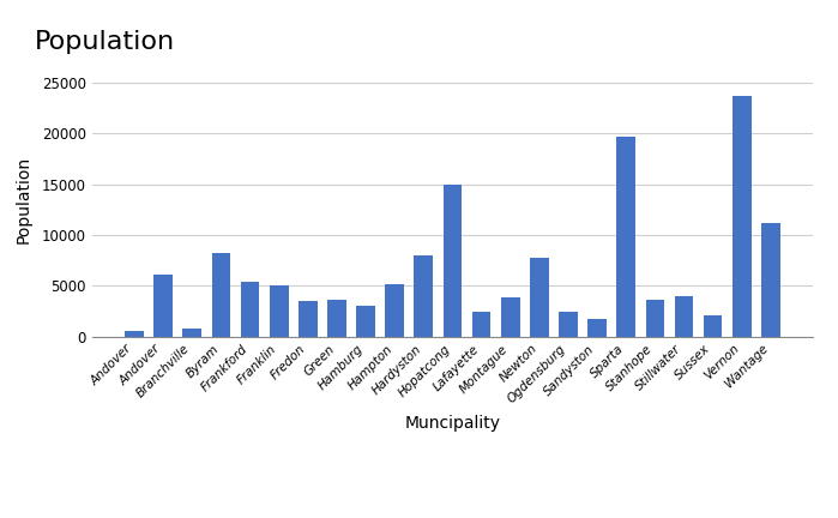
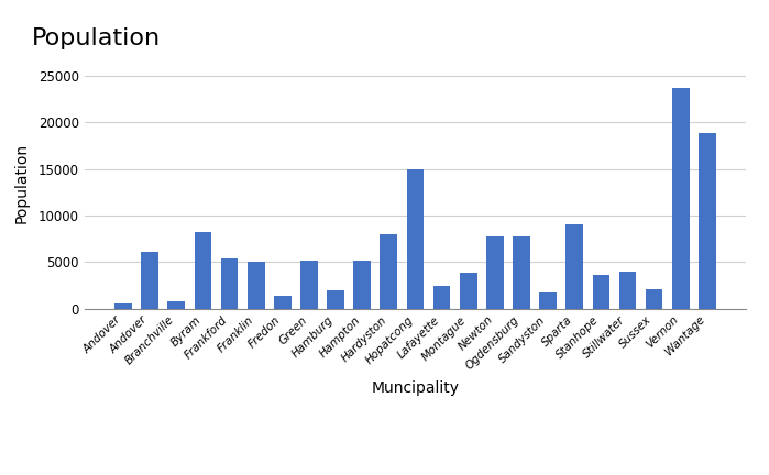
Fredon: 3500 -> 1400
Green: 3600 -> 5200
Hamburg: 3100 -> 2000
Ogdensburg: 2400 -> 7800
Sparta: 19700 -> 9000
Wantage: 11200 -> 18800
